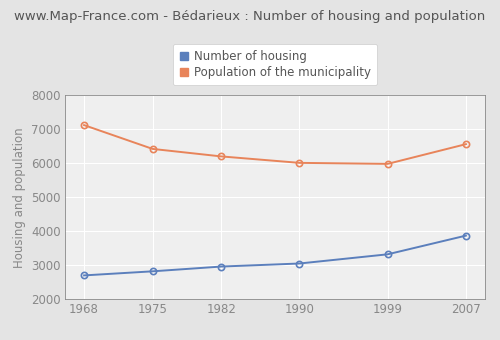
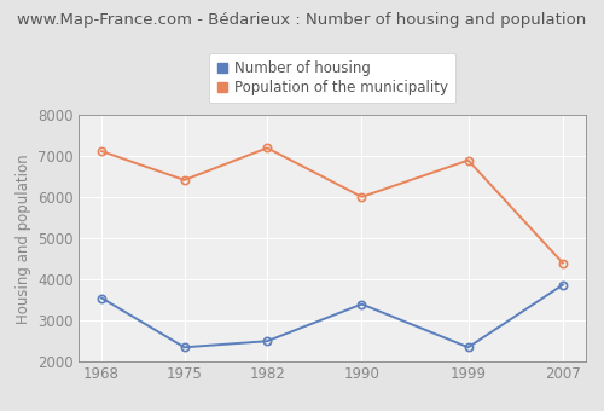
Number of housing/1968: 2700 -> 3550
Number of housing/1975: 2820 -> 2350
Number of housing/1982: 2960 -> 2500
Population of the municipality/1982: 6200 -> 7200
Number of housing/1990: 3050 -> 3400
Number of housing/1999: 3320 -> 2350
Population of the municipality/1999: 5980 -> 6900
Population of the municipality/2007: 6560 -> 4400
